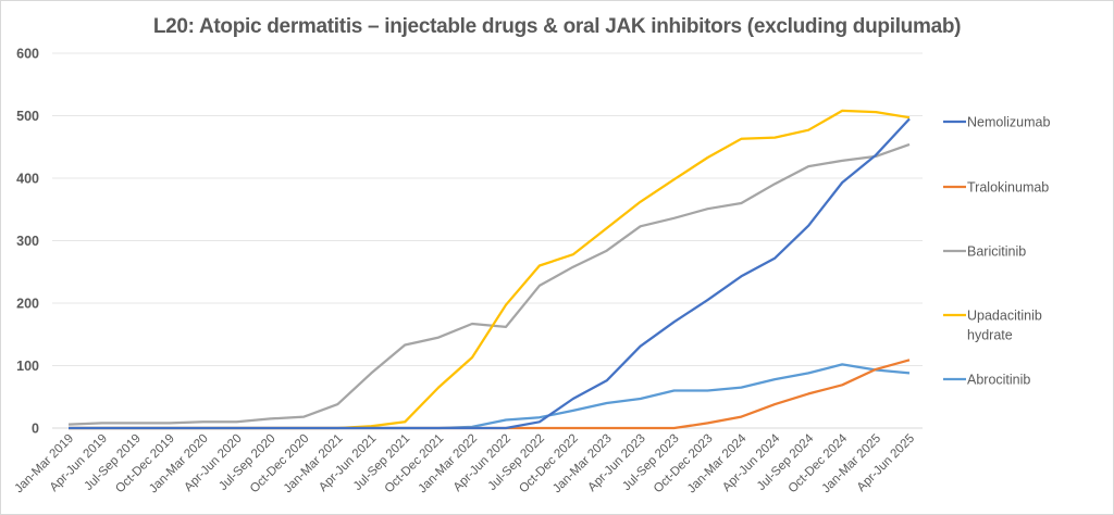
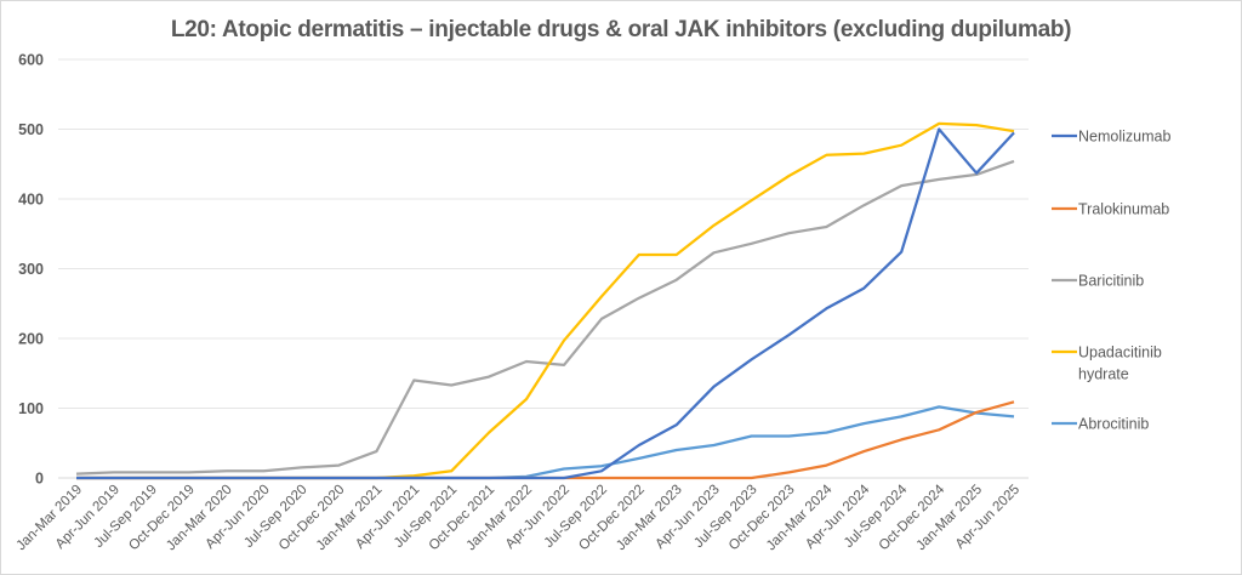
Baricitinib/Apr-Jun 2021: 90 -> 140
Upadacitinib hydrate/Oct-Dec 2022: 280 -> 320
Nemolizumab/Oct-Dec 2024: 390 -> 500
